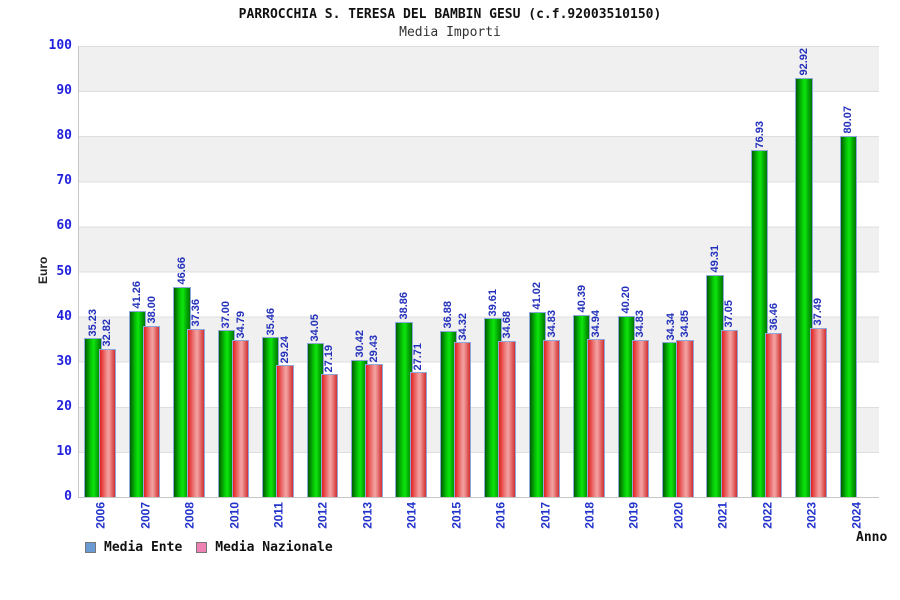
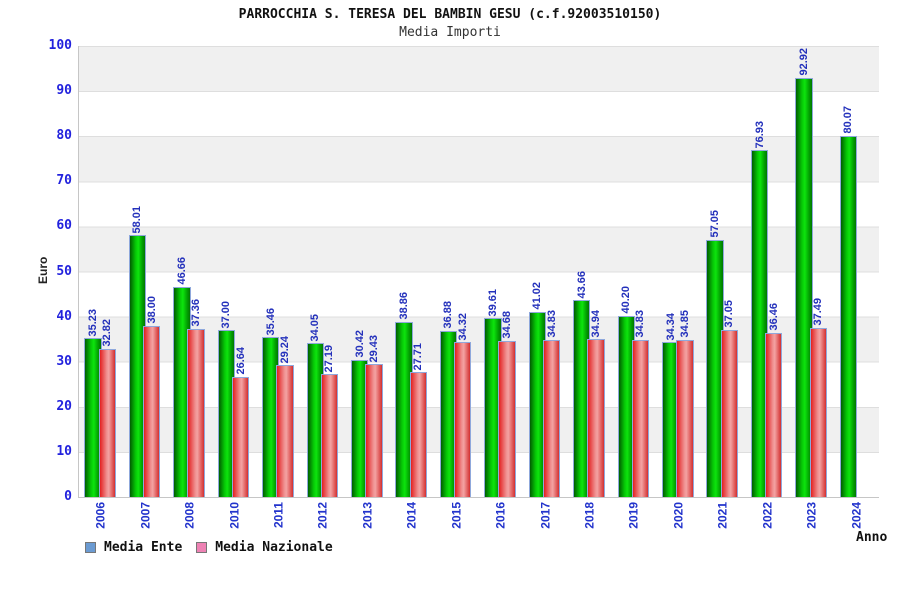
Media Ente/2007: 41.26 -> 58.01
Media Nazionale/2010: 34.79 -> 26.64
Media Ente/2018: 40.39 -> 43.66
Media Ente/2021: 49.31 -> 57.05
